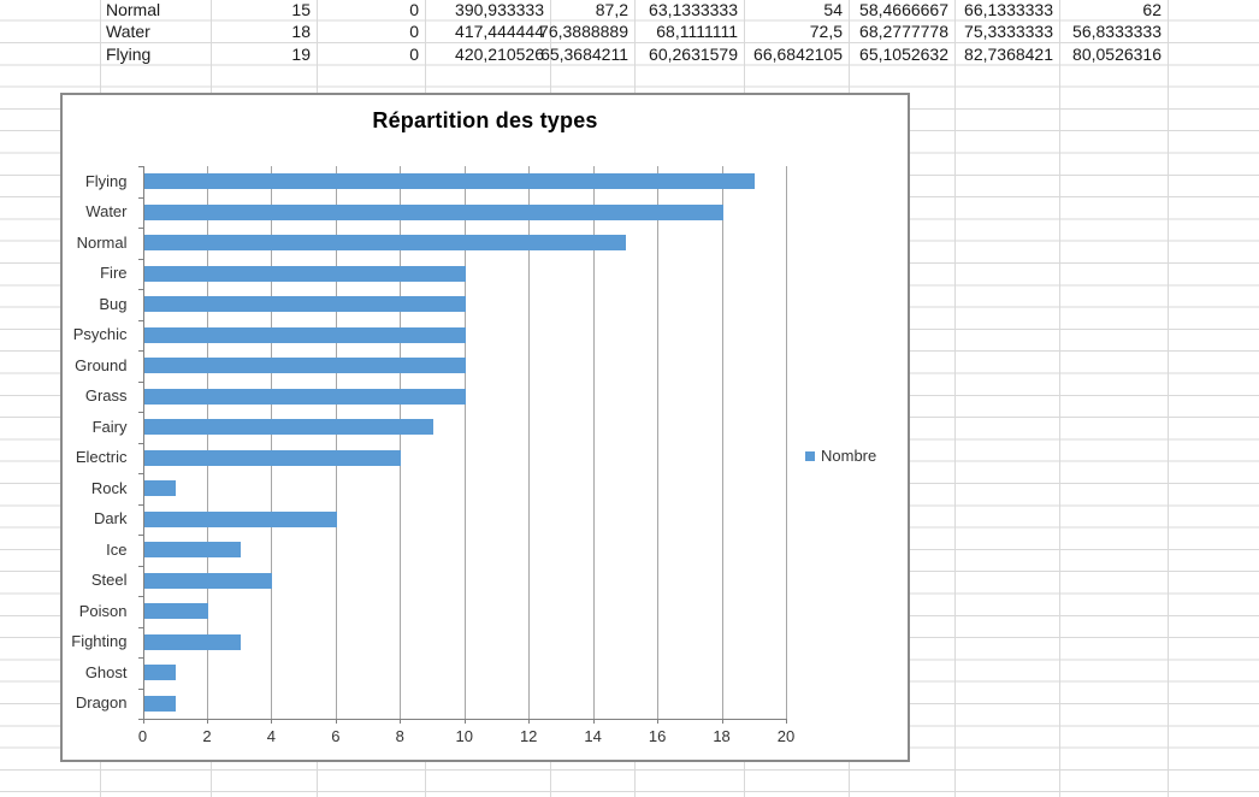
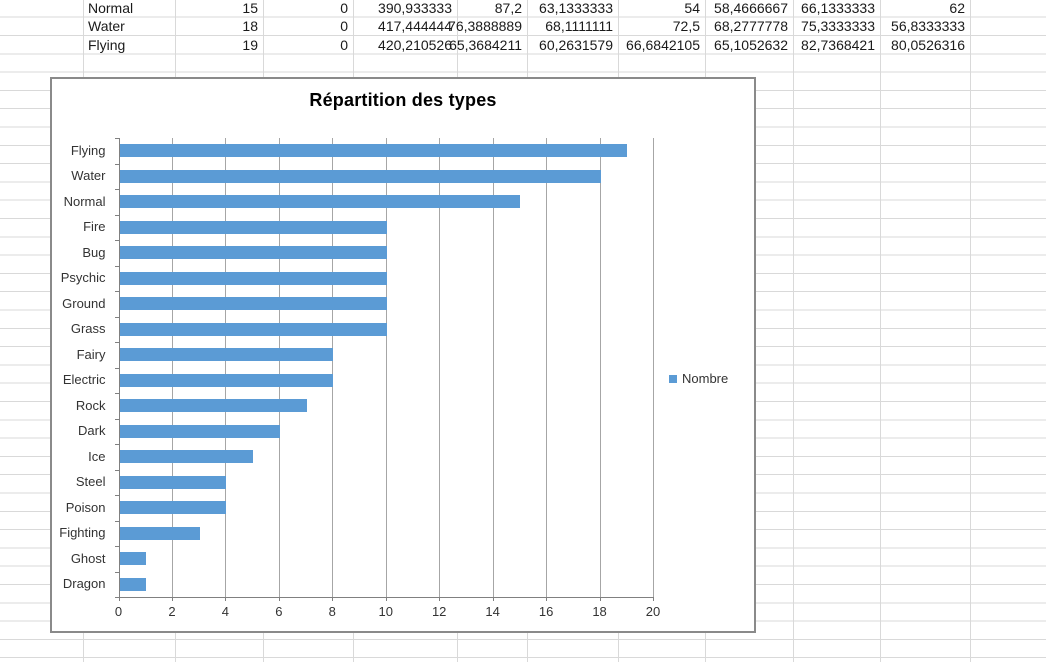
Fairy: 9 -> 8
Rock: 1 -> 7
Ice: 3 -> 5
Poison: 2 -> 4
